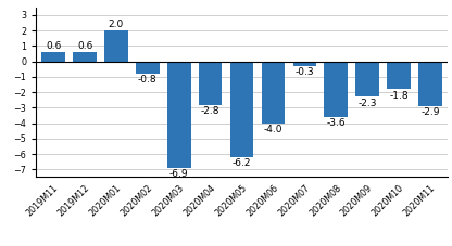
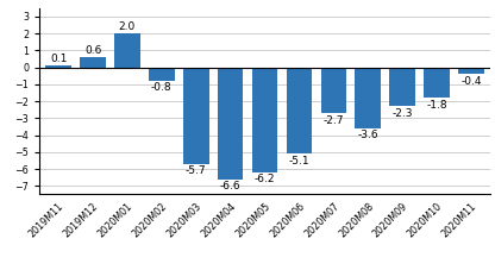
2019M11: 0.6 -> 0.1
2020M03: -6.9 -> -5.7
2020M04: -2.8 -> -6.6
2020M06: -4.0 -> -5.1
2020M07: -0.3 -> -2.7
2020M11: -2.9 -> -0.4
